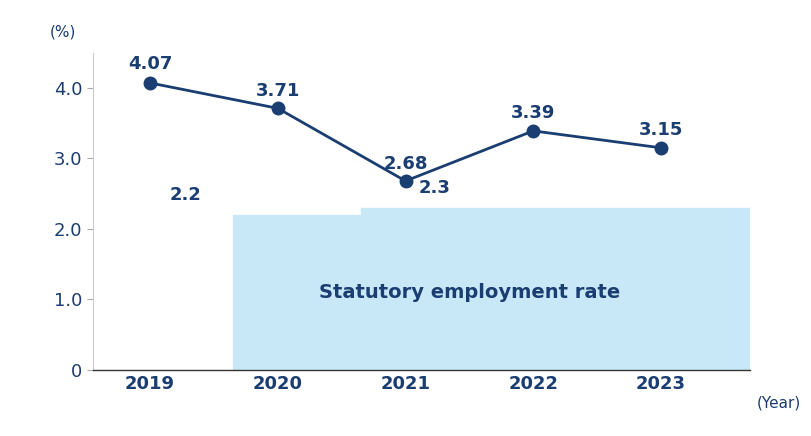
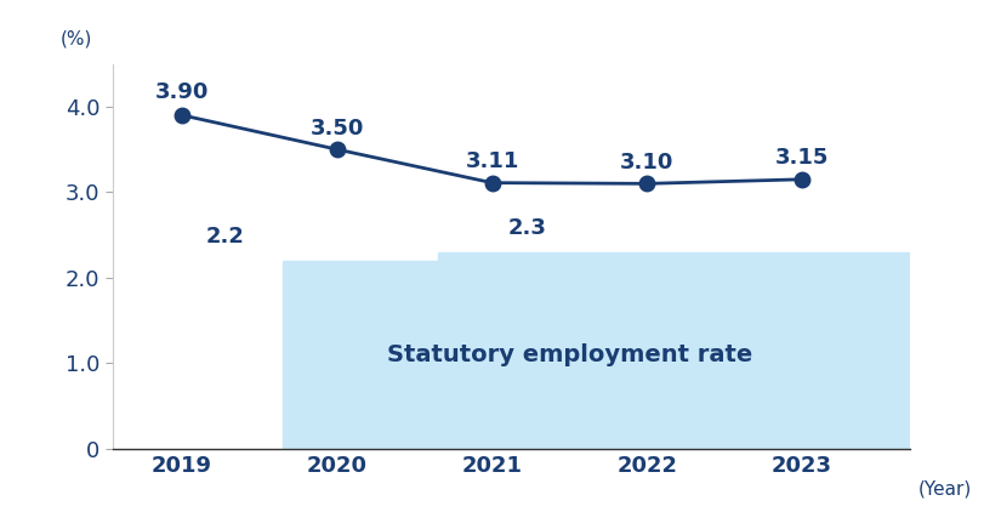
2019: 4.07 -> 3.90
2020: 3.71 -> 3.50
2021: 2.68 -> 3.11
2022: 3.39 -> 3.10
